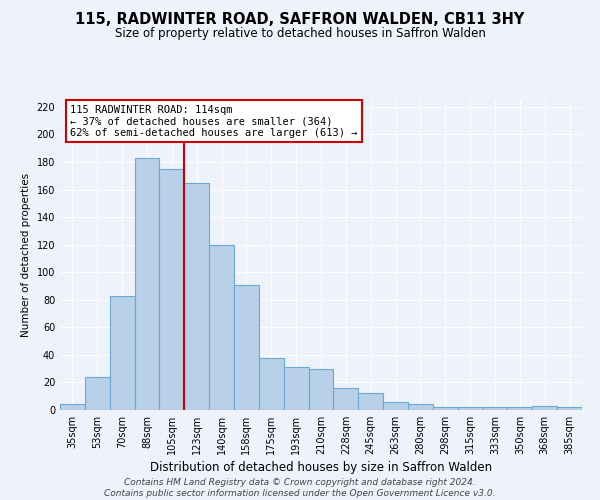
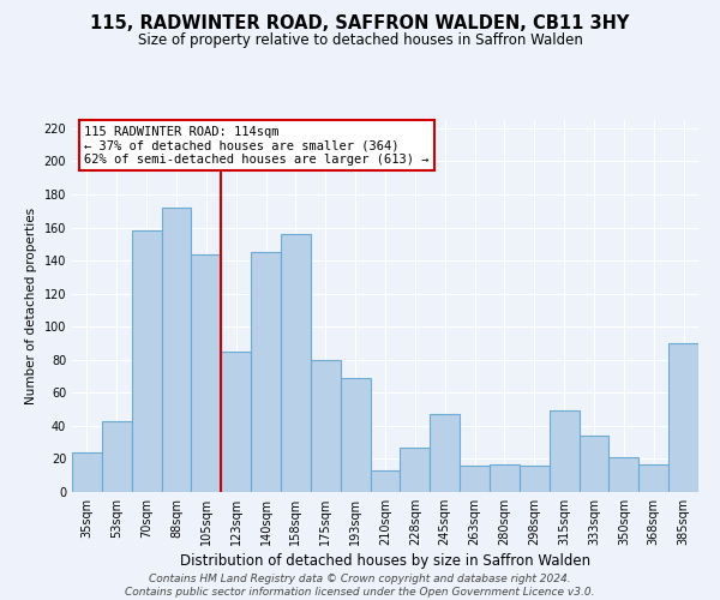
35sqm: 4 -> 24
53sqm: 24 -> 43
70sqm: 83 -> 158
88sqm: 183 -> 172
105sqm: 175 -> 144
123sqm: 165 -> 85
140sqm: 120 -> 145
158sqm: 91 -> 156
175sqm: 38 -> 80
193sqm: 31 -> 69
210sqm: 30 -> 13
228sqm: 16 -> 27
245sqm: 12 -> 47
263sqm: 6 -> 16
280sqm: 4 -> 17
298sqm: 2 -> 16
315sqm: 2 -> 49
333sqm: 2 -> 34
350sqm: 2 -> 21
368sqm: 3 -> 17
385sqm: 2 -> 90
